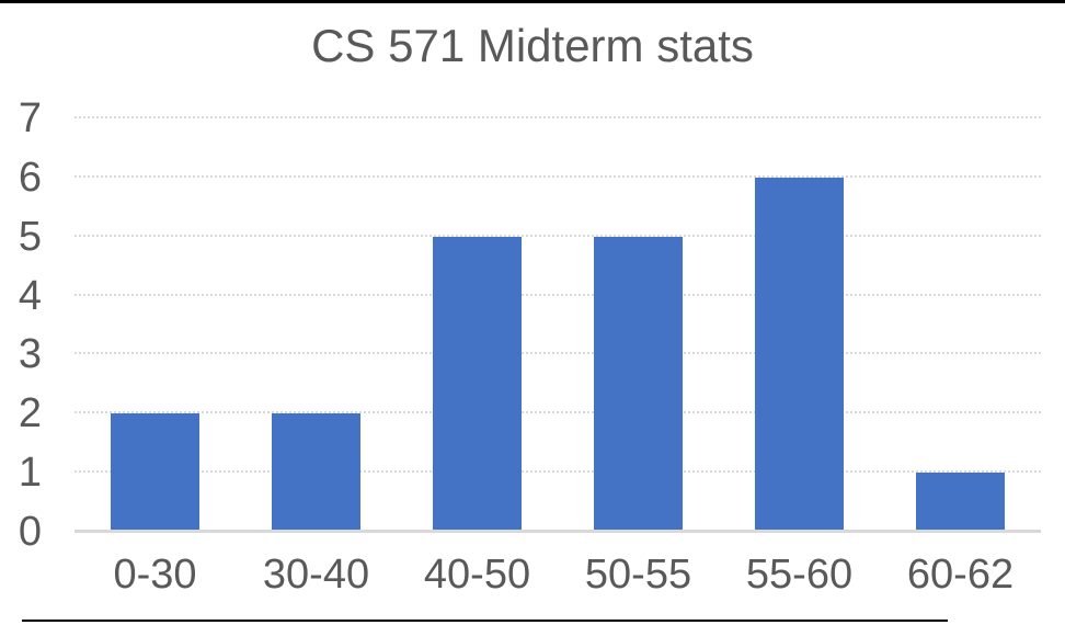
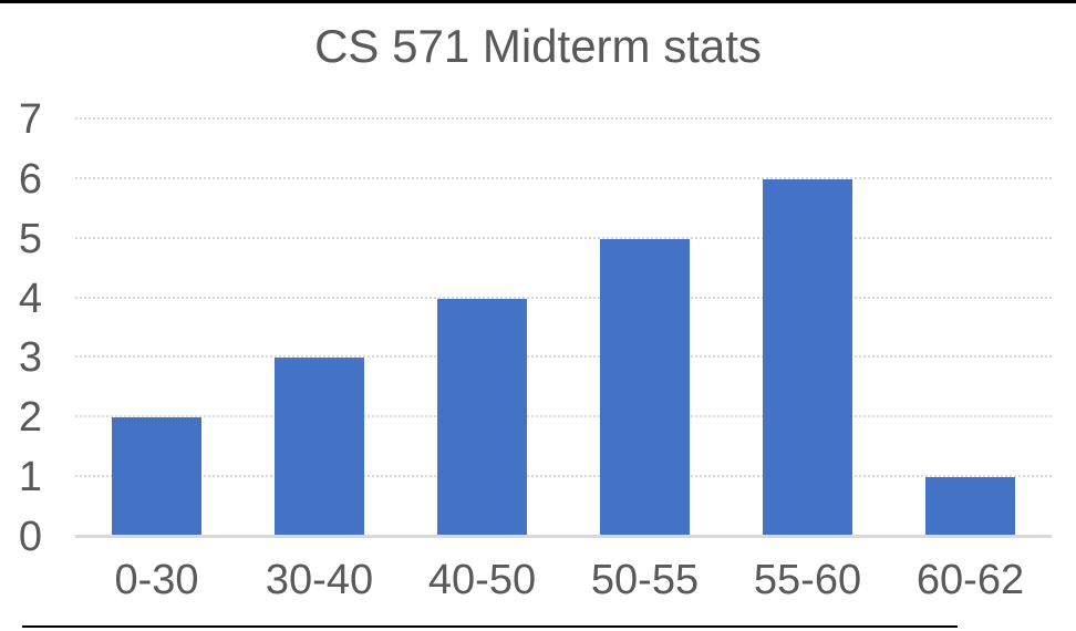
30-40: 2 -> 3
40-50: 5 -> 4
